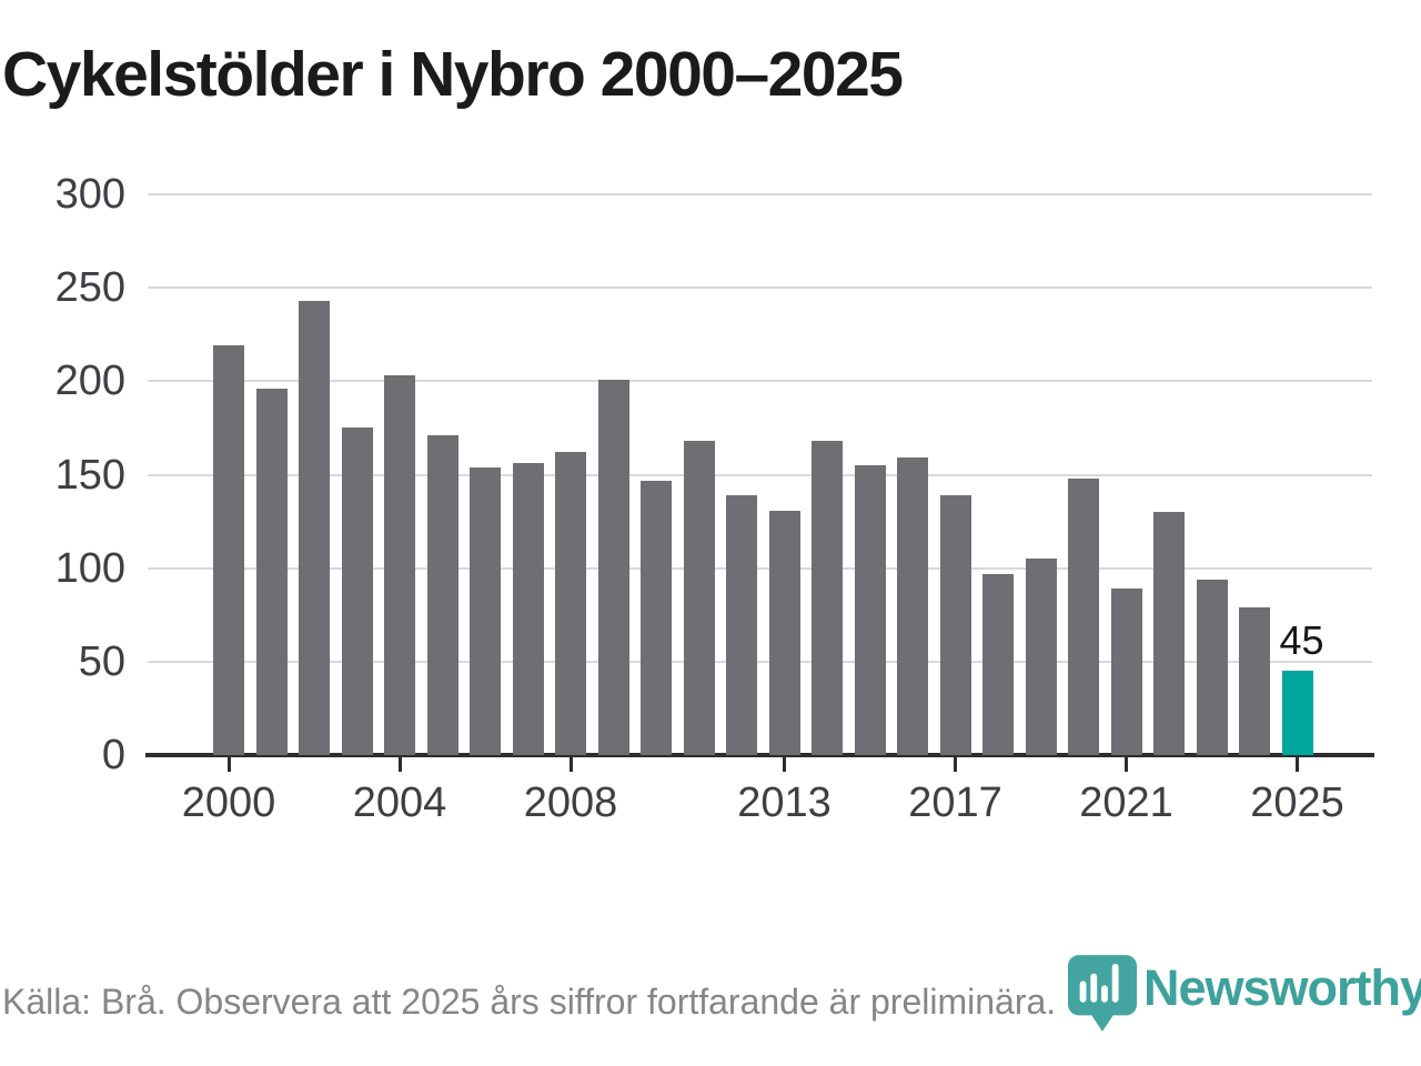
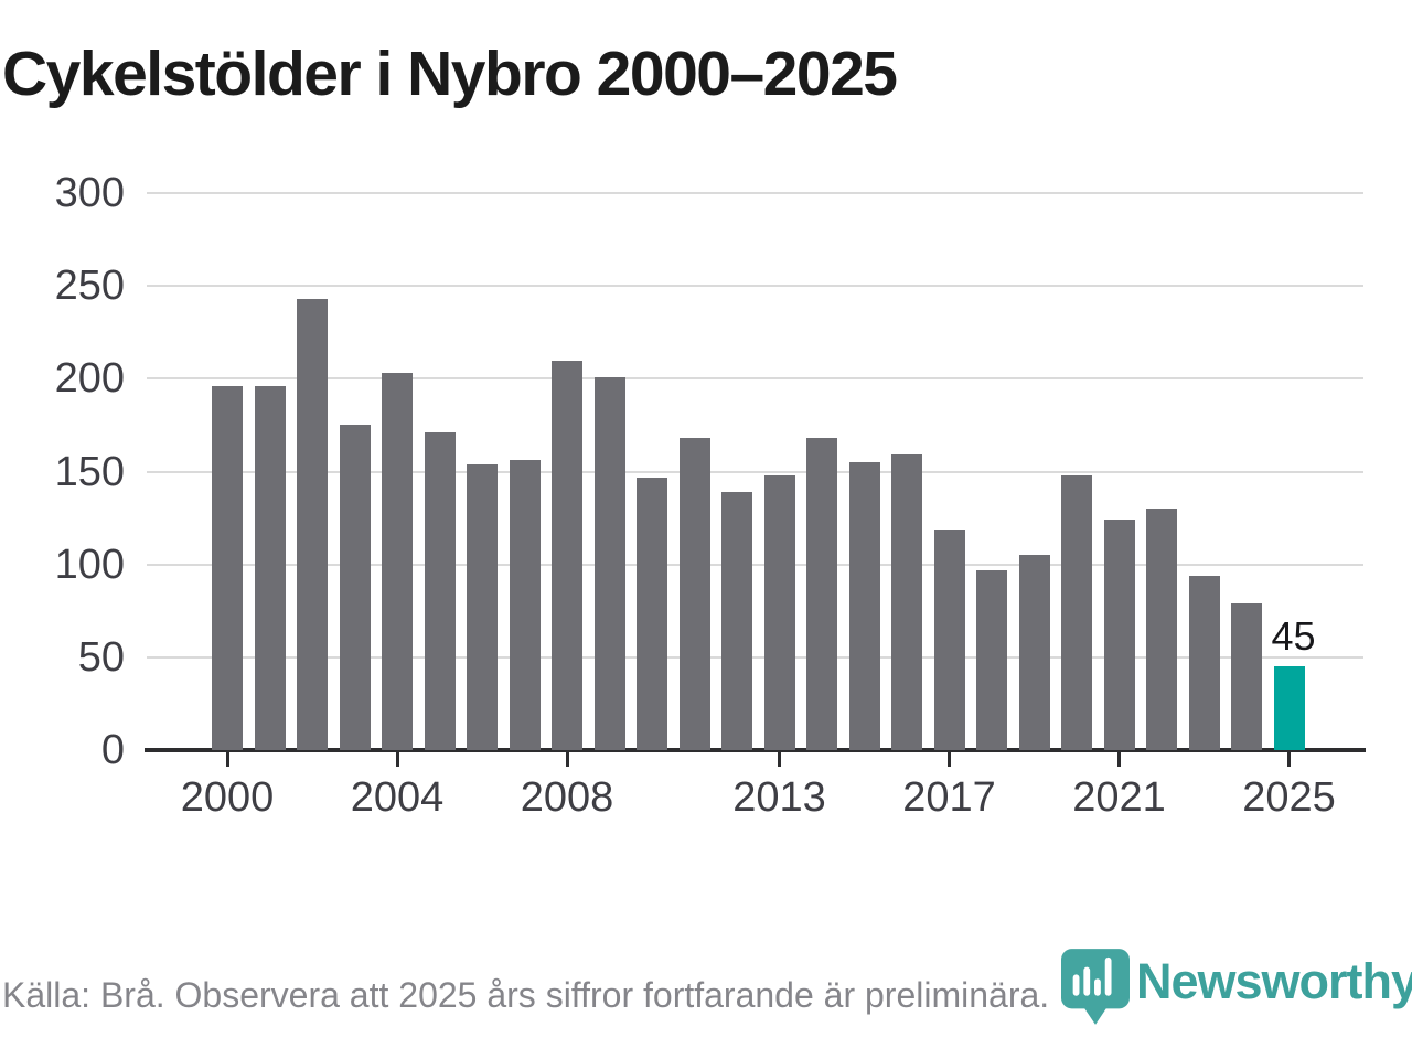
2000: 219 -> 196
2008: 162 -> 210
2013: 131 -> 148
2017: 139 -> 119
2021: 89 -> 124
